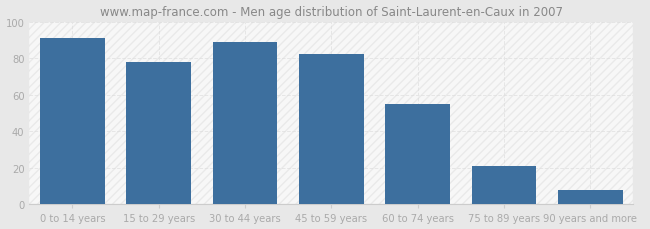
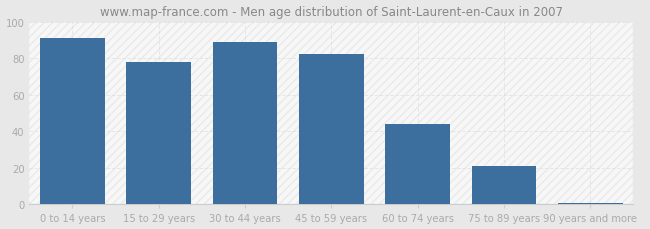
60 to 74 years: 55 -> 44
90 years and more: 8 -> 1
